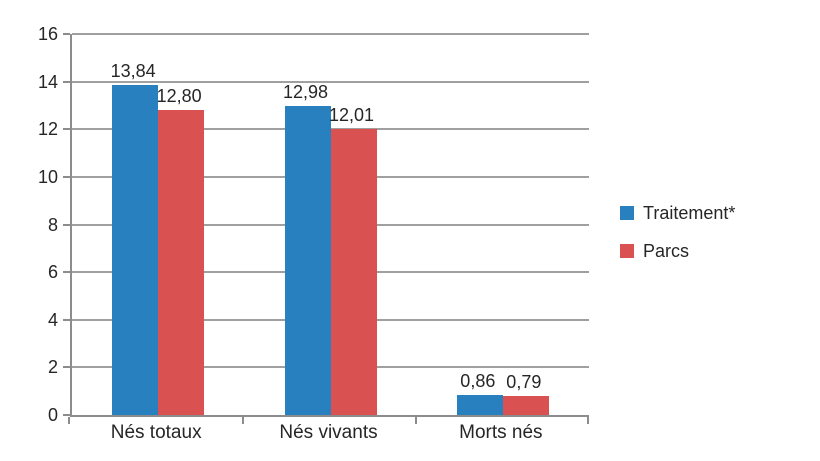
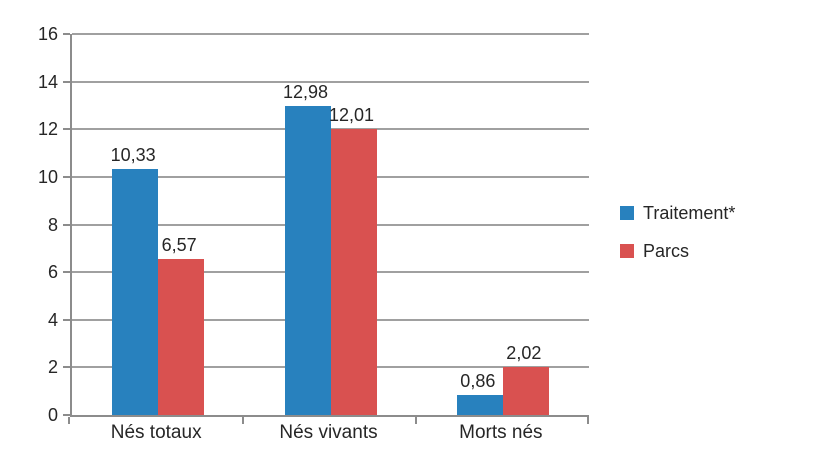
Traitement*/Nés totaux: 13,84 -> 10,33
Parcs/Nés totaux: 12,80 -> 6,57
Parcs/Morts nés: 0,79 -> 2,02
